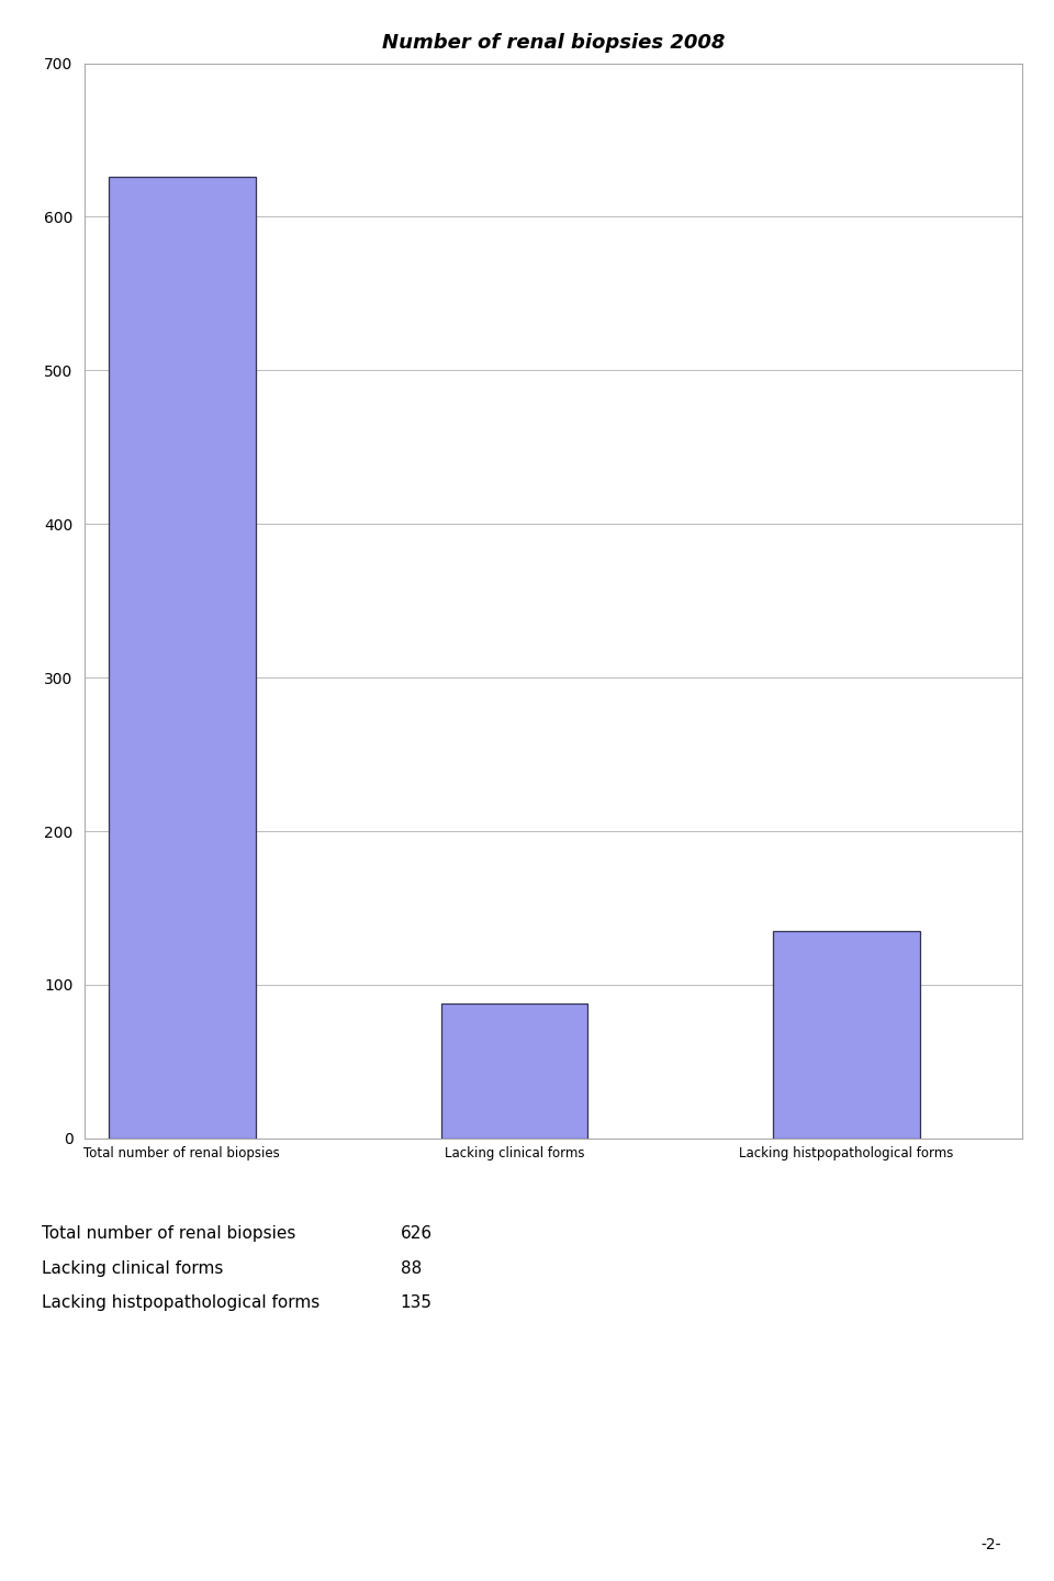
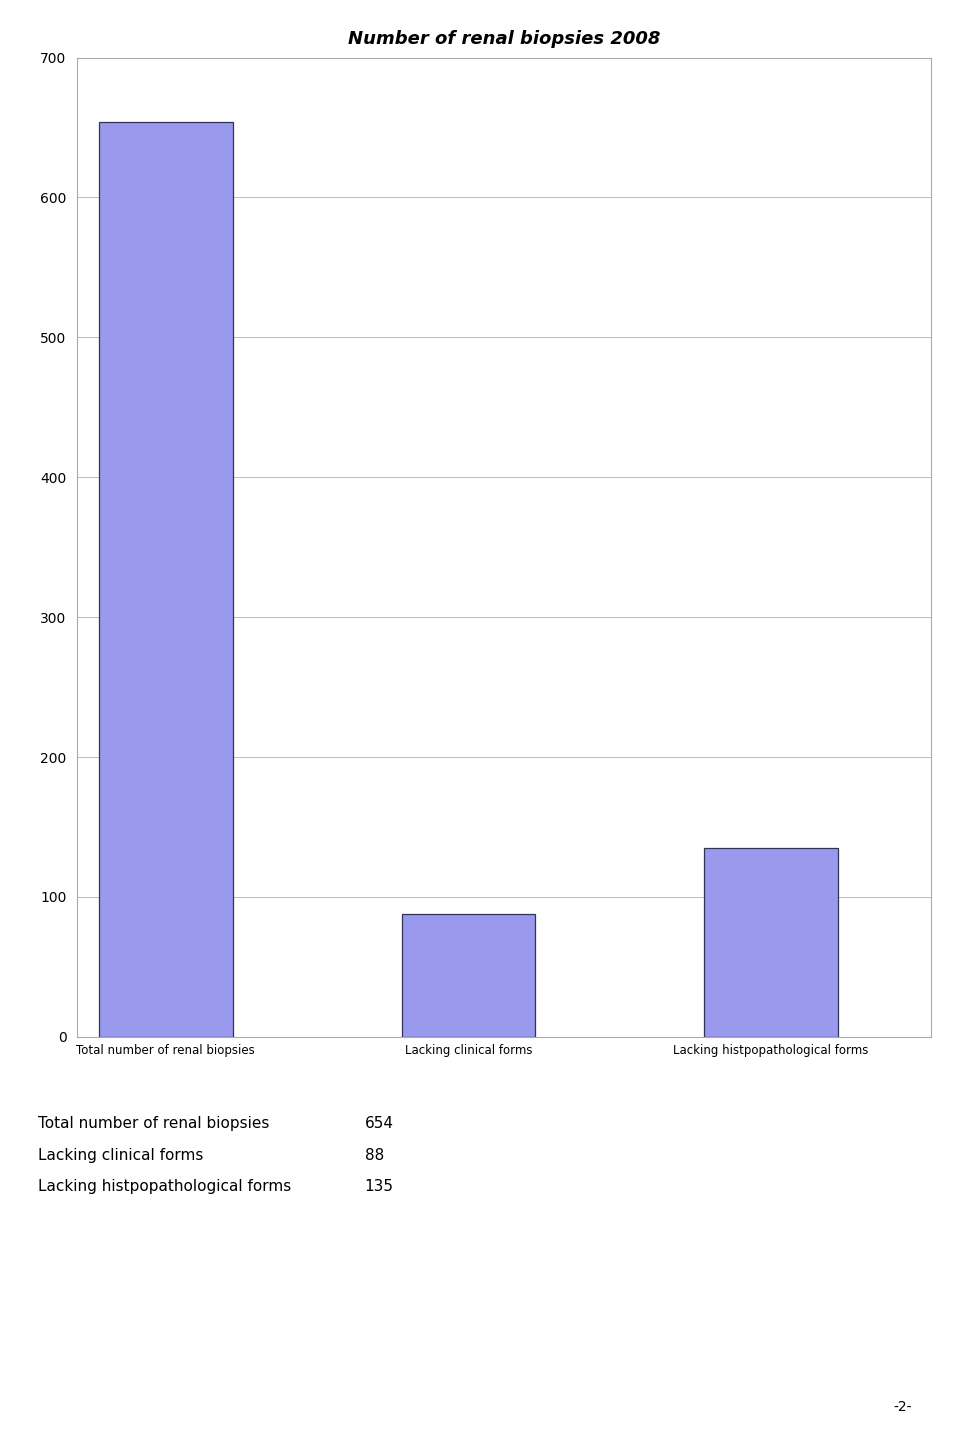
Total number of renal biopsies: 626 -> 654
